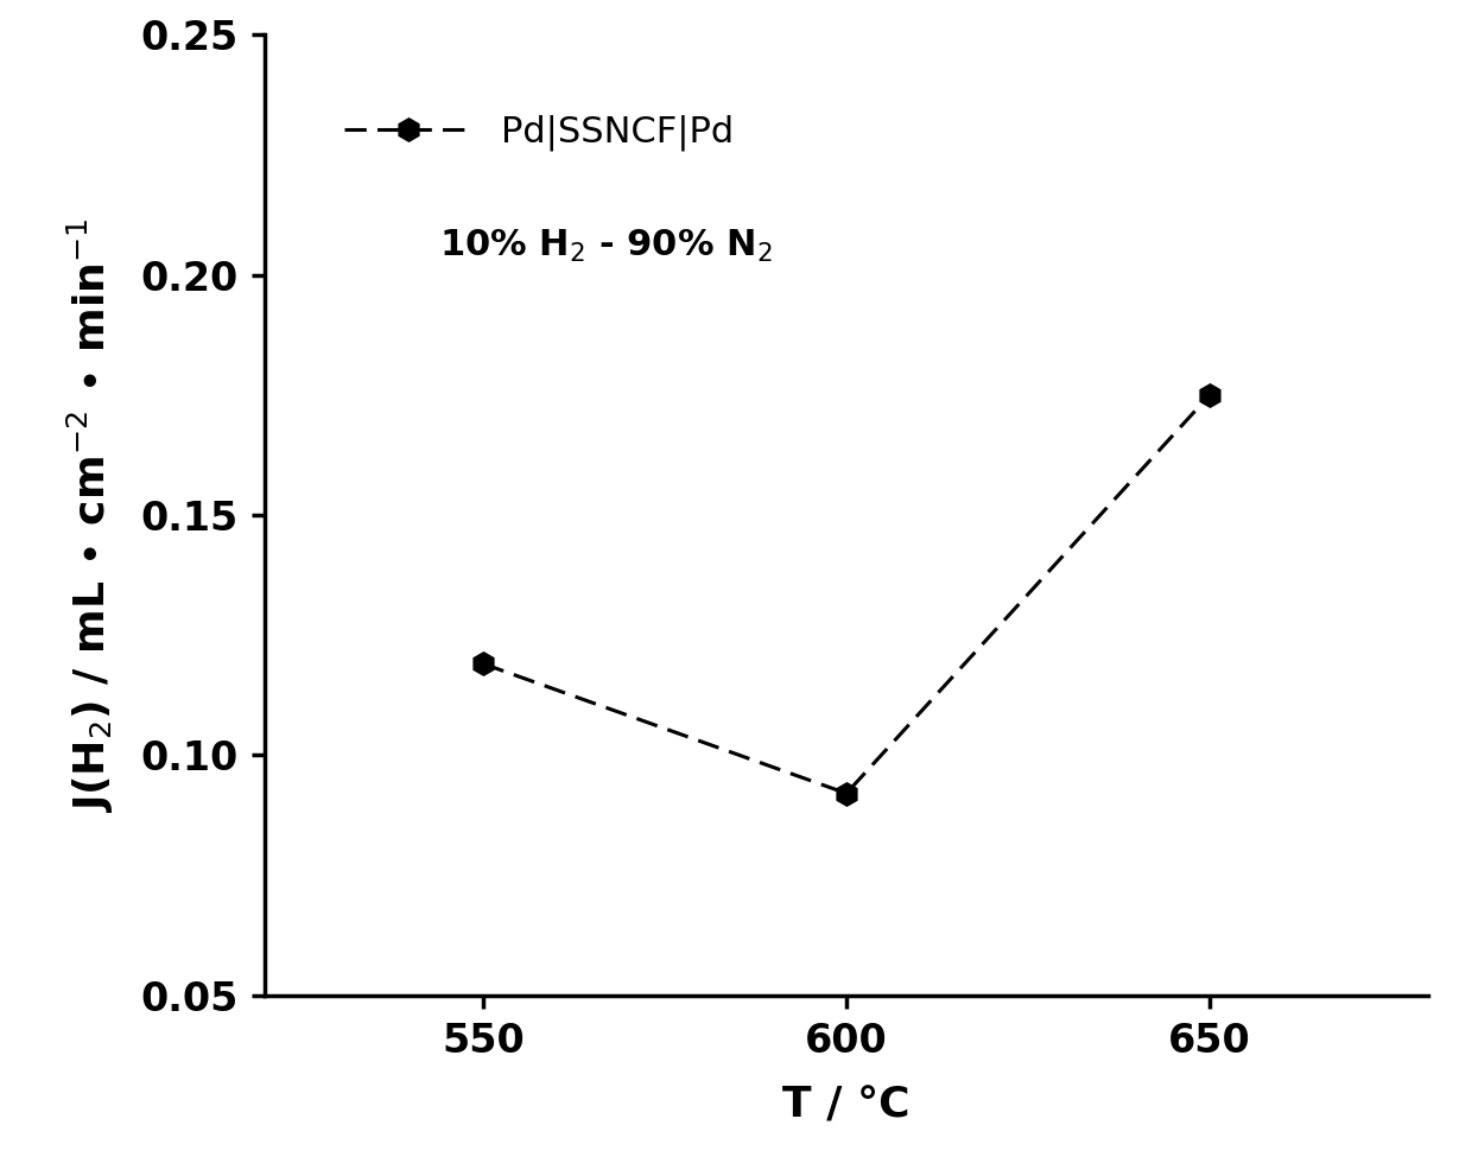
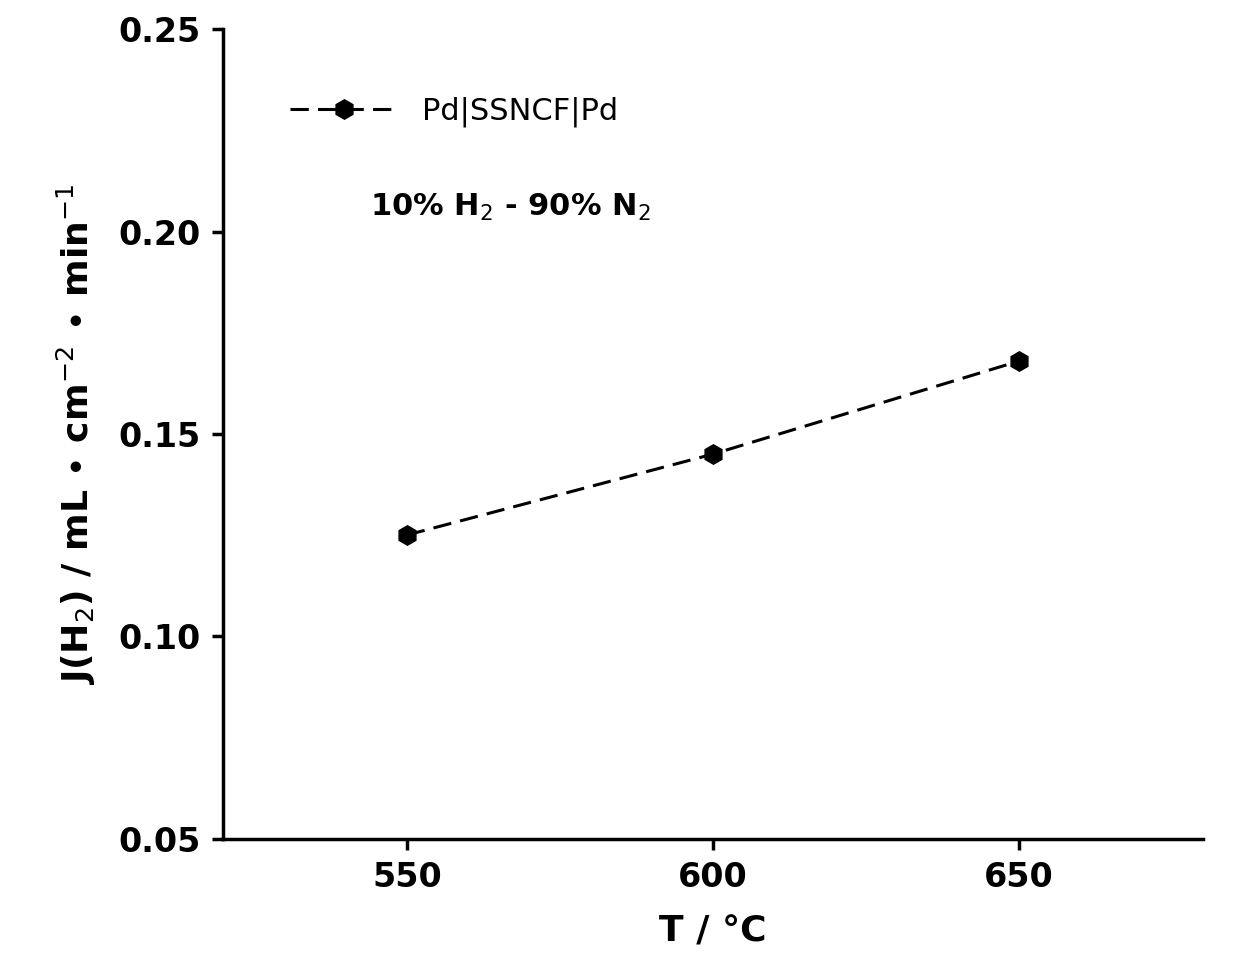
550: 0.119 -> 0.125
600: 0.092 -> 0.145
650: 0.175 -> 0.168
